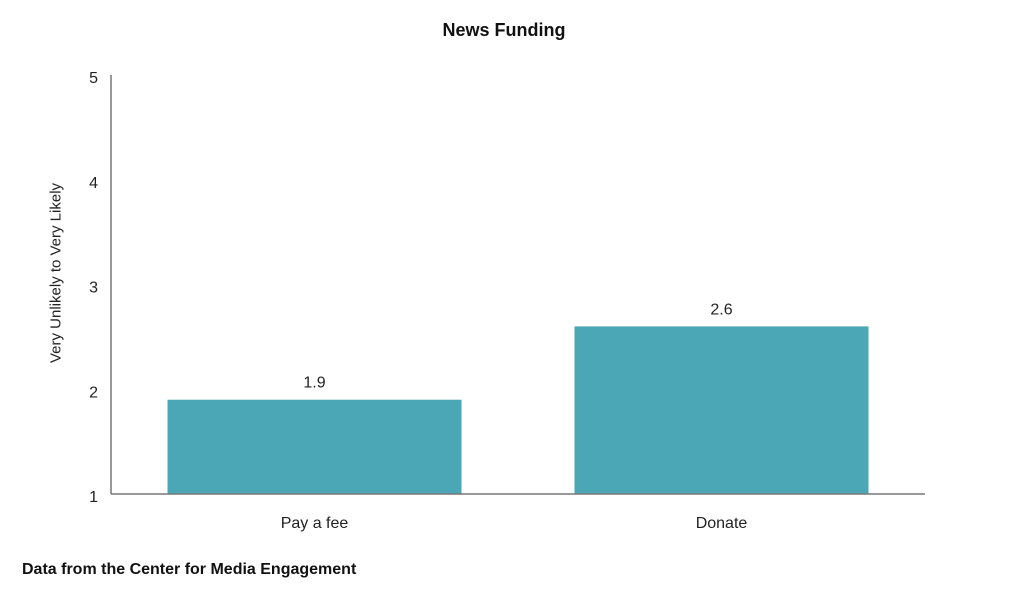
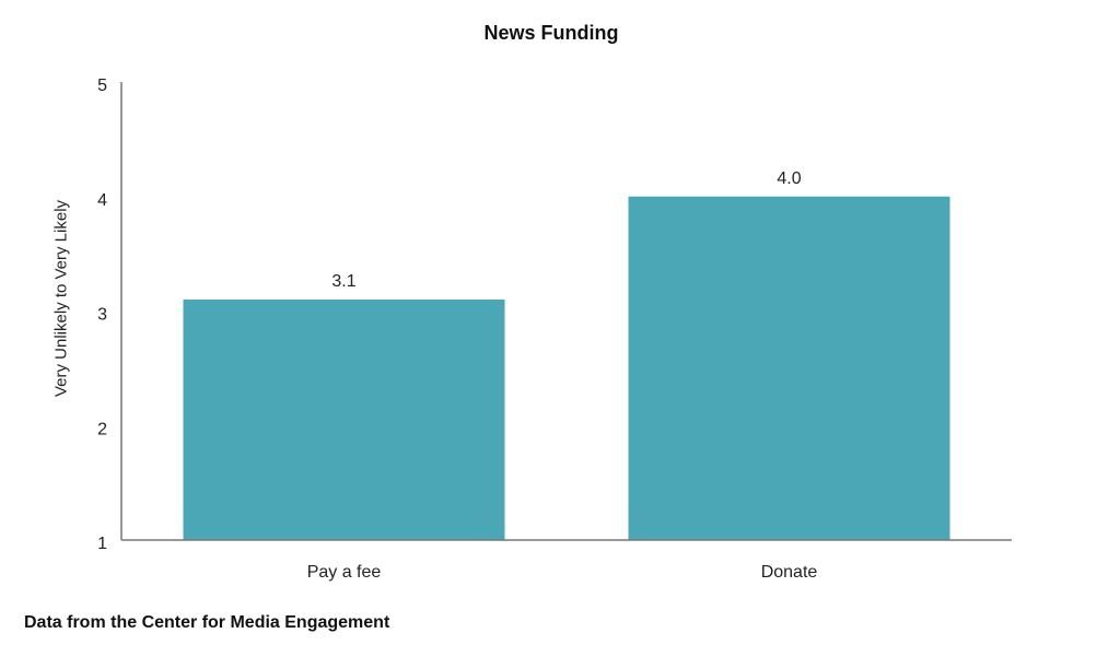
Pay a fee: 1.9 -> 3.1
Donate: 2.6 -> 4.0
